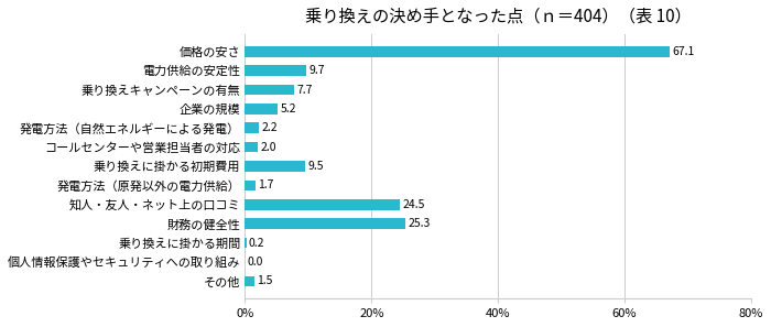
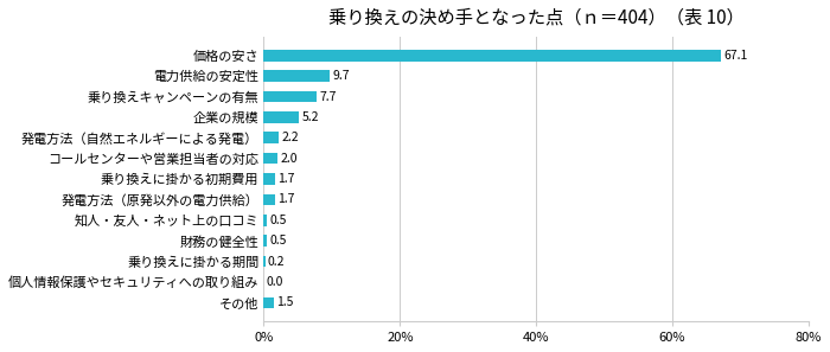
乗り換えに掛かる初期費用: 9.5 -> 1.7
知人・友人・ネット上の口コミ: 24.5 -> 0.5
財務の健全性: 25.3 -> 0.5
